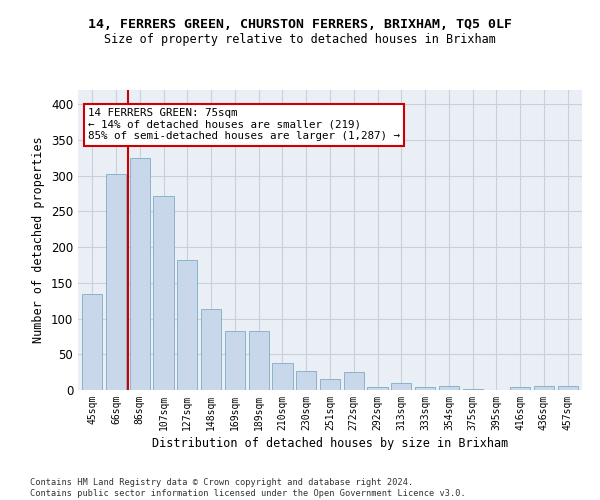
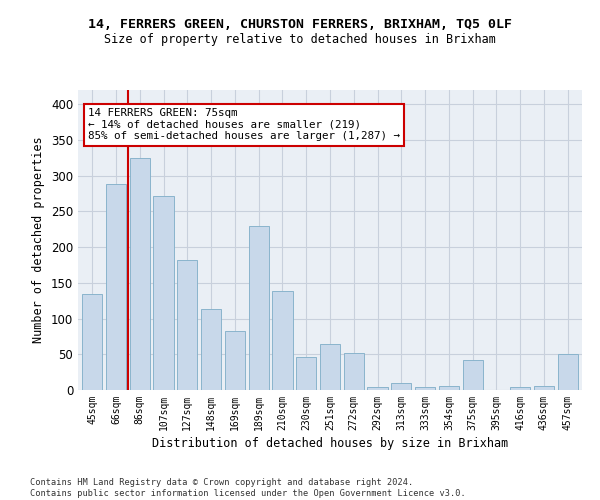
66sqm: 302 -> 288
189sqm: 83 -> 230
210sqm: 38 -> 138
230sqm: 27 -> 46
251sqm: 16 -> 64
272sqm: 25 -> 52
375sqm: 1 -> 42
457sqm: 5 -> 50
